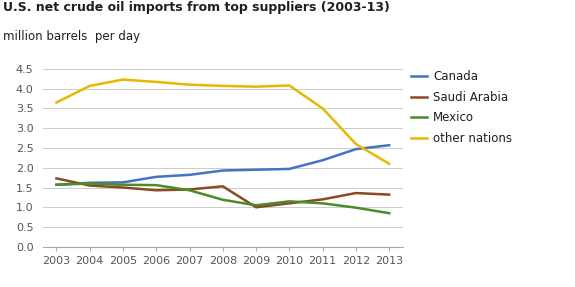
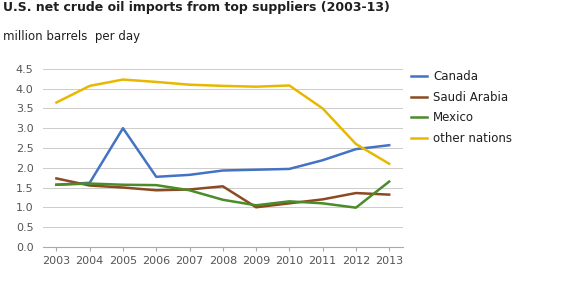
Canada/2005: 1.63 -> 3.00
Mexico/2013: 0.85 -> 1.65
